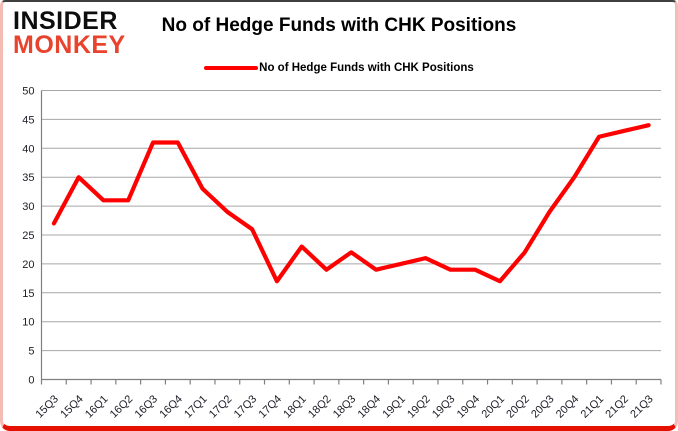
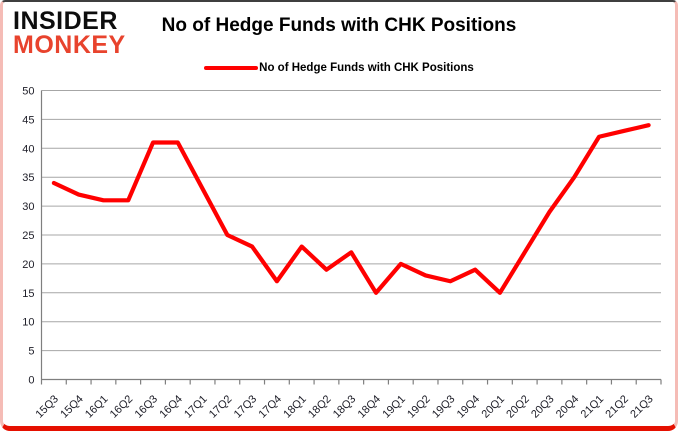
15Q3: 27 -> 34
15Q4: 35 -> 32
17Q2: 29 -> 25
17Q3: 26 -> 23
18Q4: 19 -> 15
19Q2: 21 -> 18
19Q3: 19 -> 17
20Q1: 17 -> 15
